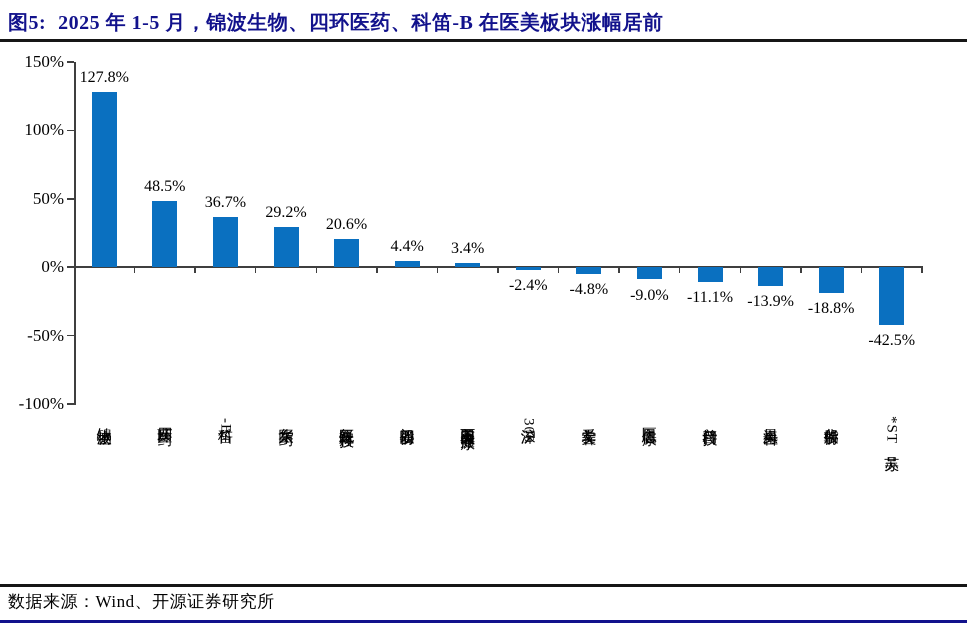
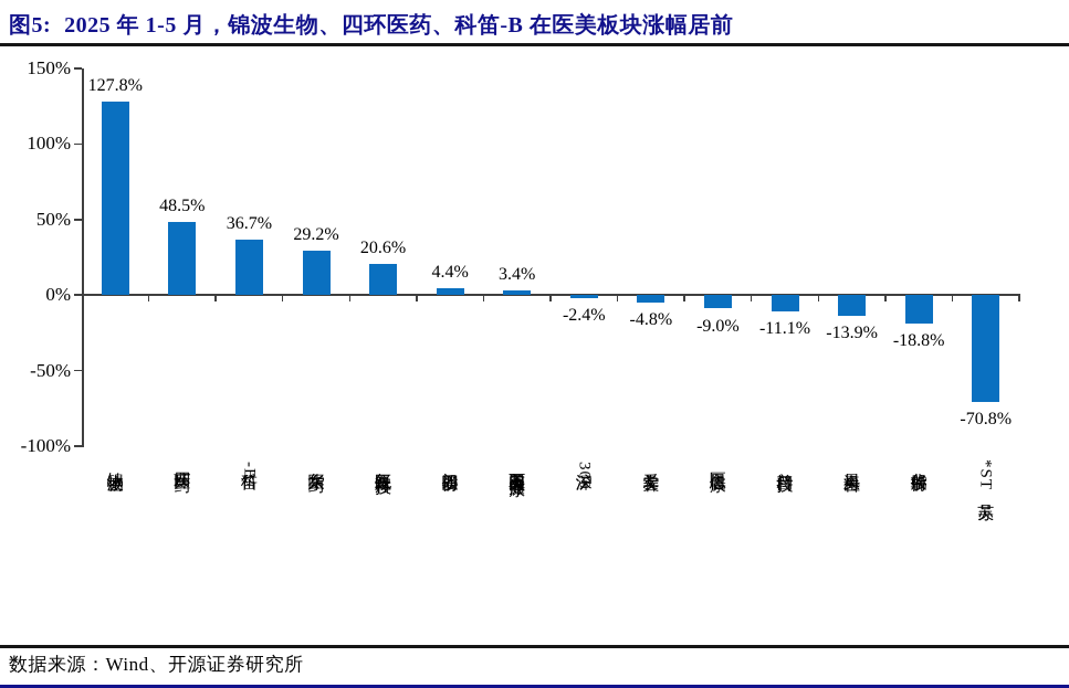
*ST苏吴: -42.5% -> -70.8%
